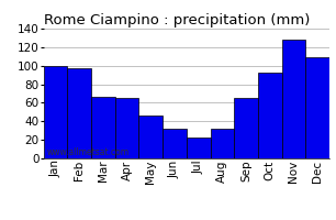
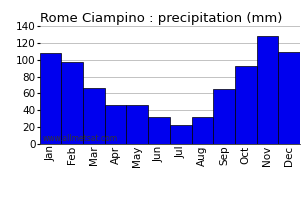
Jan: 100 -> 108
Apr: 65 -> 46
